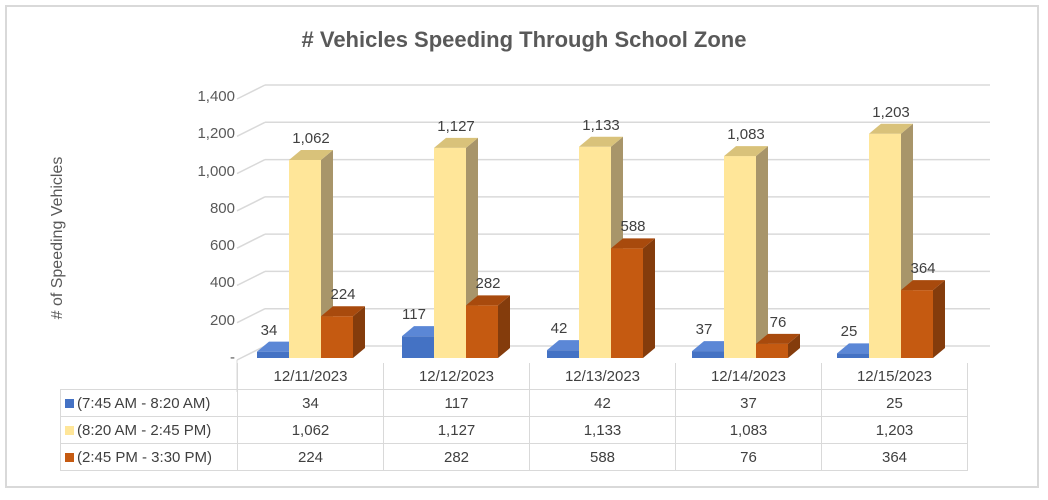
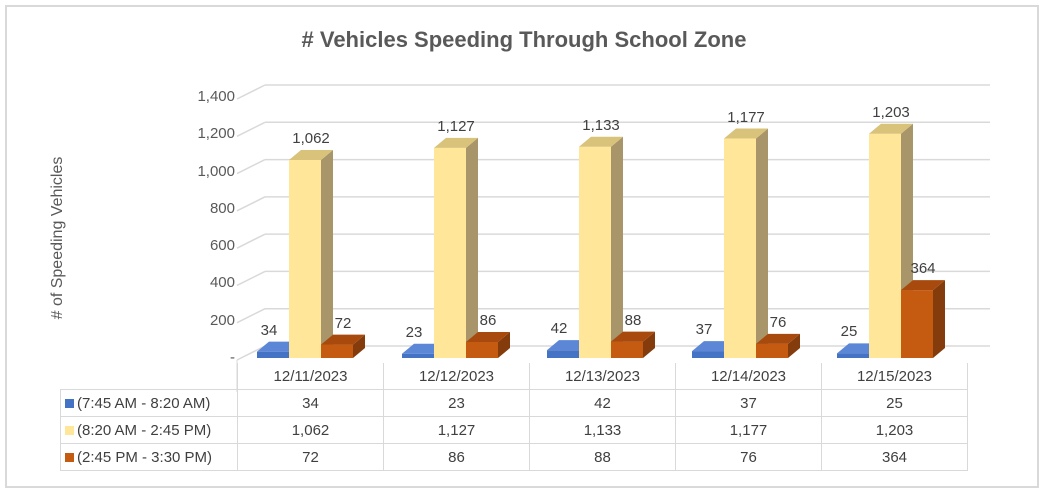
(2:45 PM - 3:30 PM)/12/11/2023: 224 -> 72
(7:45 AM - 8:20 AM)/12/12/2023: 117 -> 23
(2:45 PM - 3:30 PM)/12/12/2023: 282 -> 86
(2:45 PM - 3:30 PM)/12/13/2023: 588 -> 88
(8:20 AM - 2:45 PM)/12/14/2023: 1,083 -> 1,177
